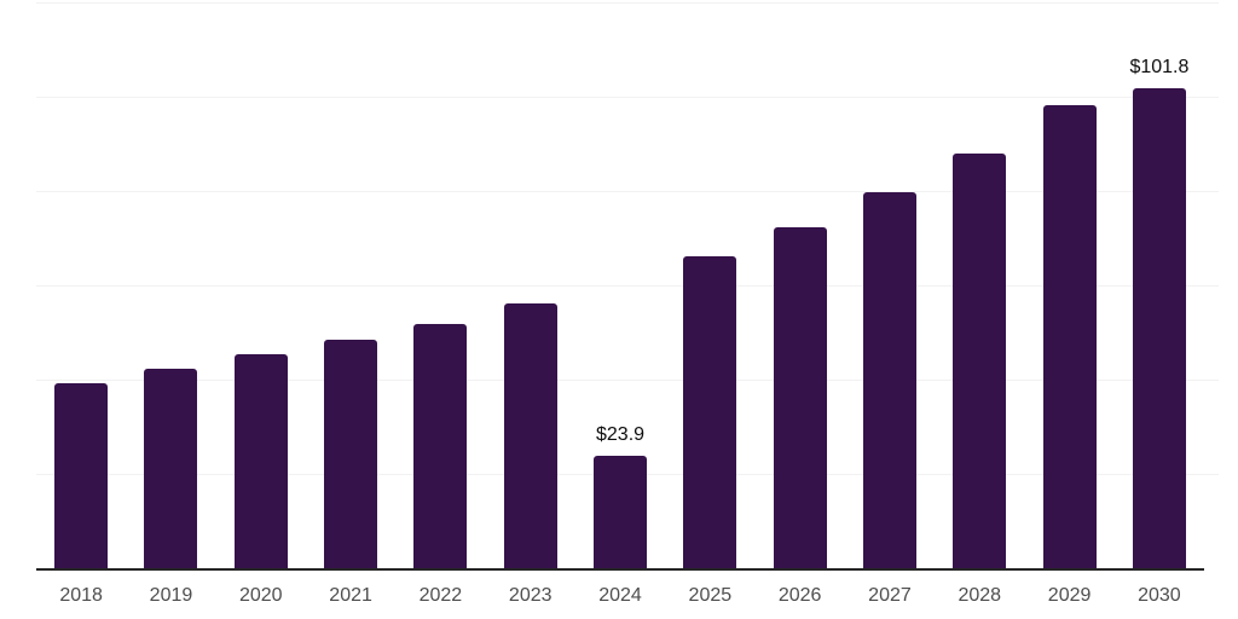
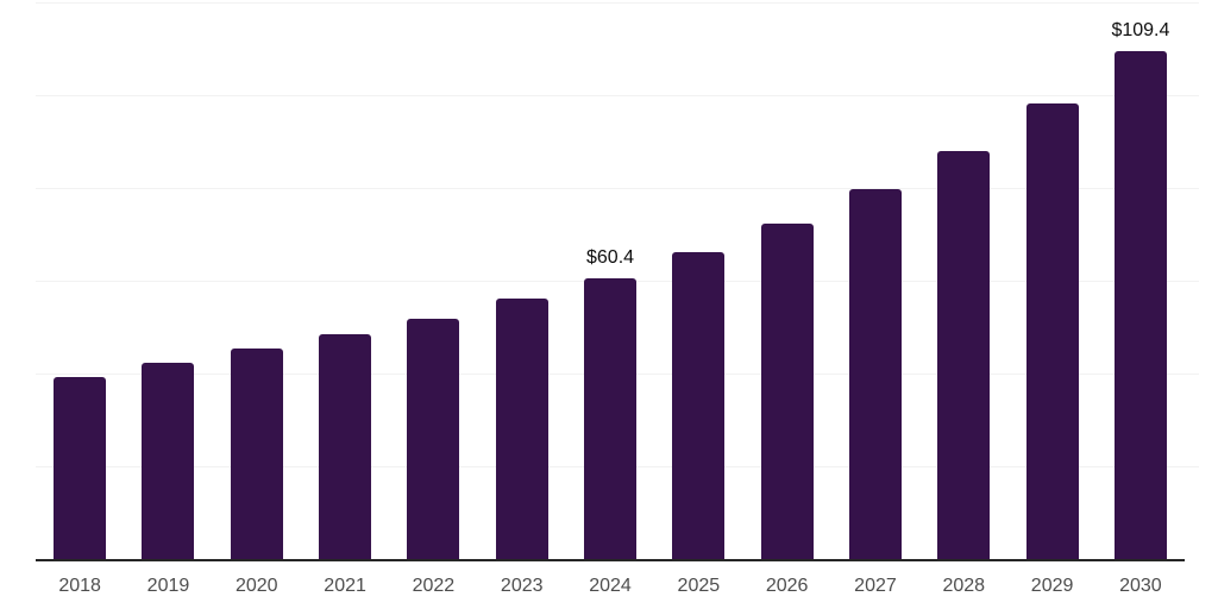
2024: $23.9 -> $60.4
2030: $101.8 -> $109.4
